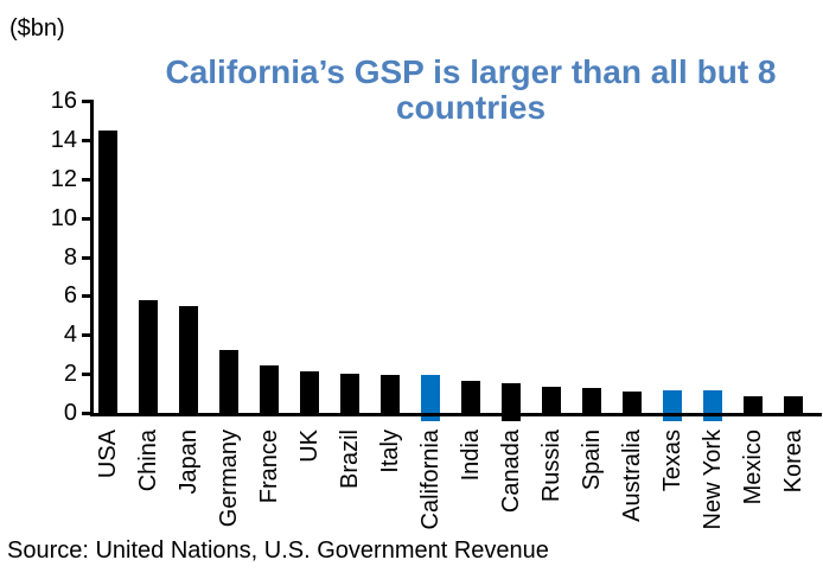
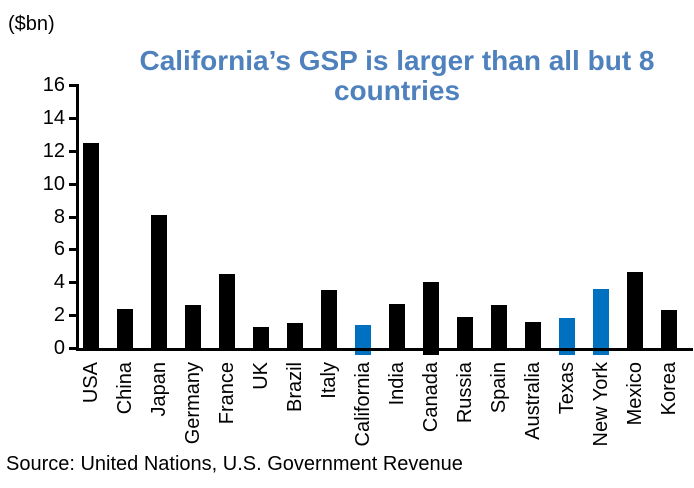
USA: 14.5 -> 12.5
China: 5.8 -> 2.4
Japan: 5.5 -> 8.1
Germany: 3.2 -> 2.6
France: 2.5 -> 4.5
UK: 2.1 -> 1.3
Brazil: 2.0 -> 1.5
Italy: 1.9 -> 3.5
California: 1.9 -> 1.4
India: 1.6 -> 2.7
Canada: 1.6 -> 4.0
Russia: 1.4 -> 1.9
Spain: 1.2 -> 2.6
Australia: 1.1 -> 1.6
Texas: 1.1 -> 1.8
New York: 1.1 -> 3.6
Mexico: 0.8 -> 4.6
Korea: 0.8 -> 2.3
